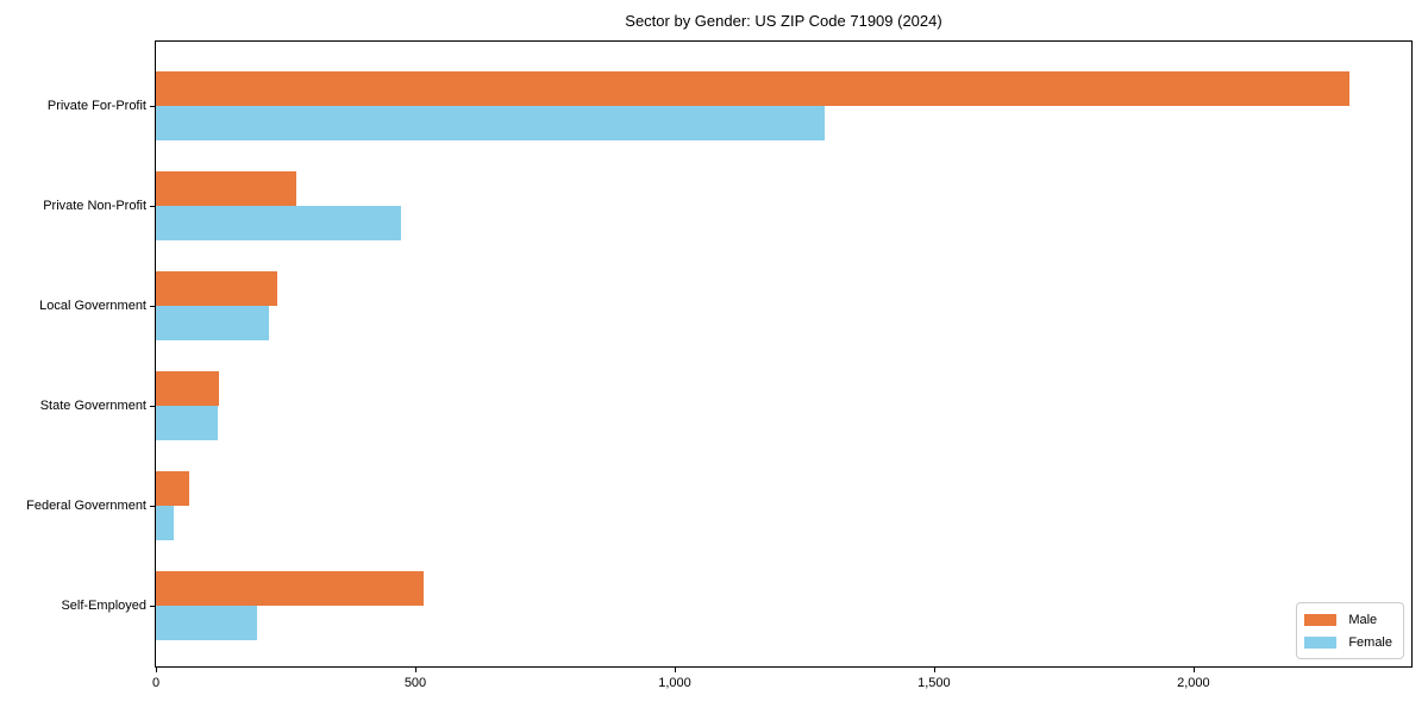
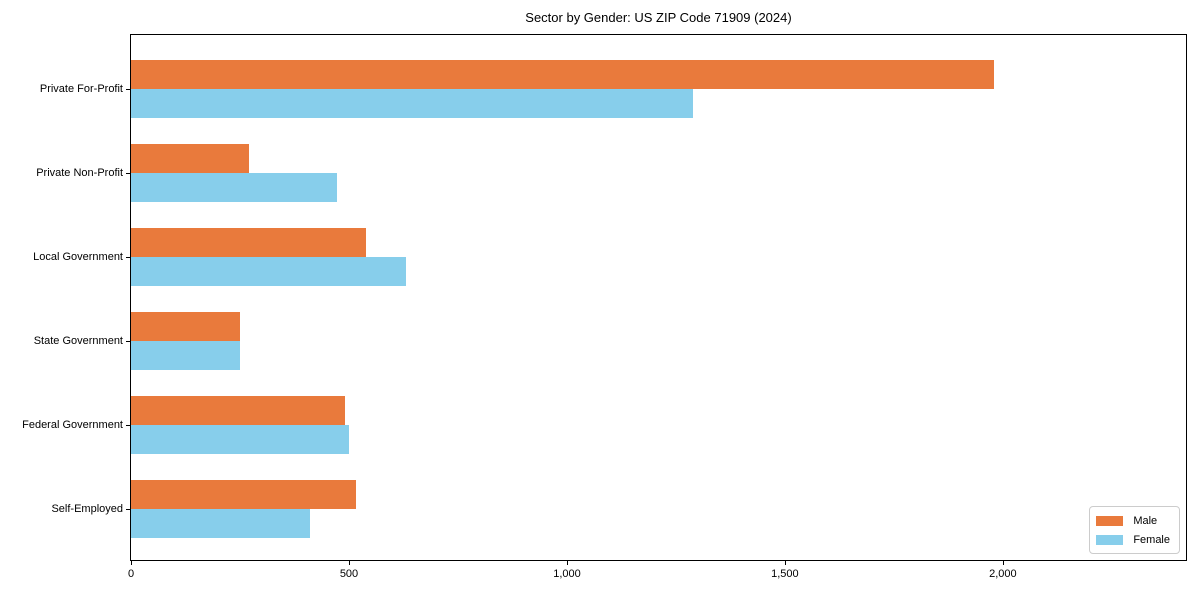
Male/Private For-Profit: 2300 -> 1980
Male/Local Government: 240 -> 540
Female/Local Government: 220 -> 630
Male/State Government: 120 -> 250
Female/State Government: 120 -> 250
Male/Federal Government: 60 -> 490
Female/Federal Government: 30 -> 500
Female/Self-Employed: 200 -> 410
